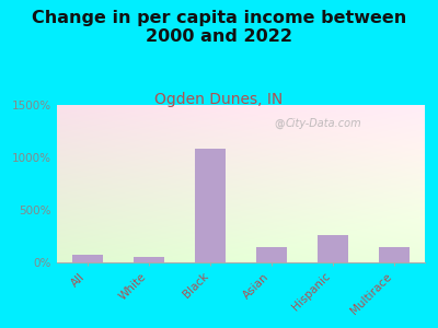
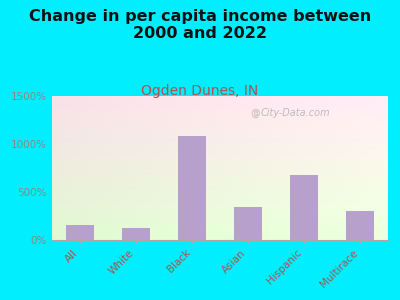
All: 80% -> 160%
White: 60% -> 120%
Asian: 150% -> 340%
Hispanic: 260% -> 680%
Multirace: 150% -> 300%
